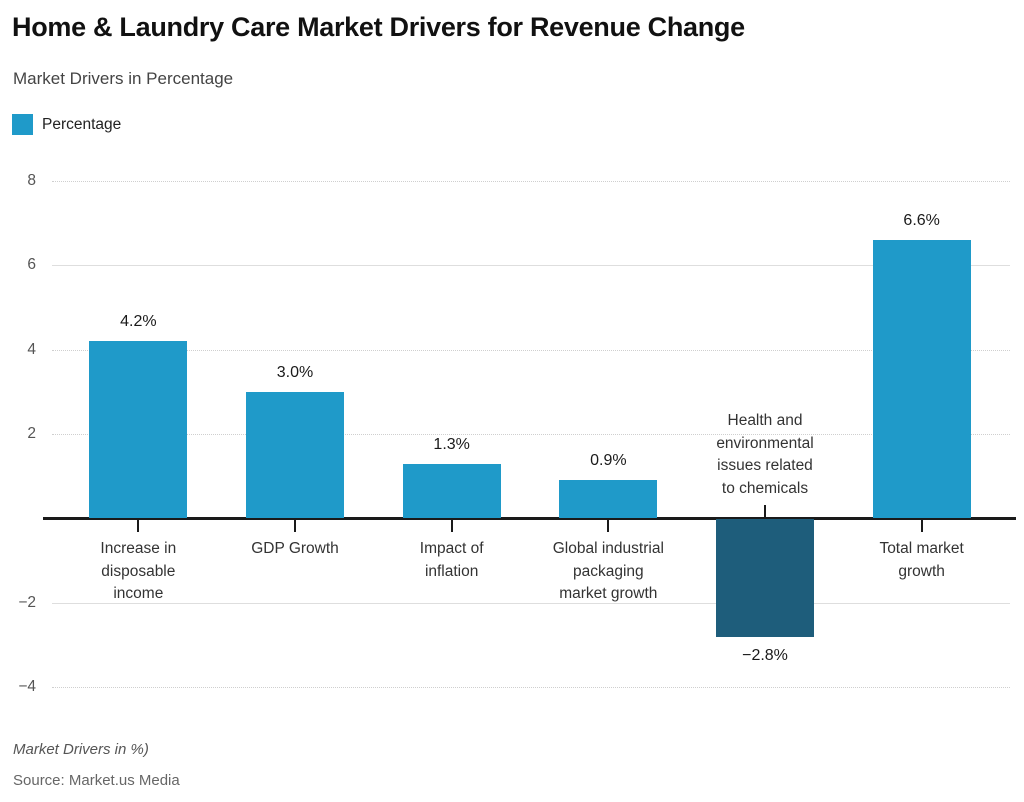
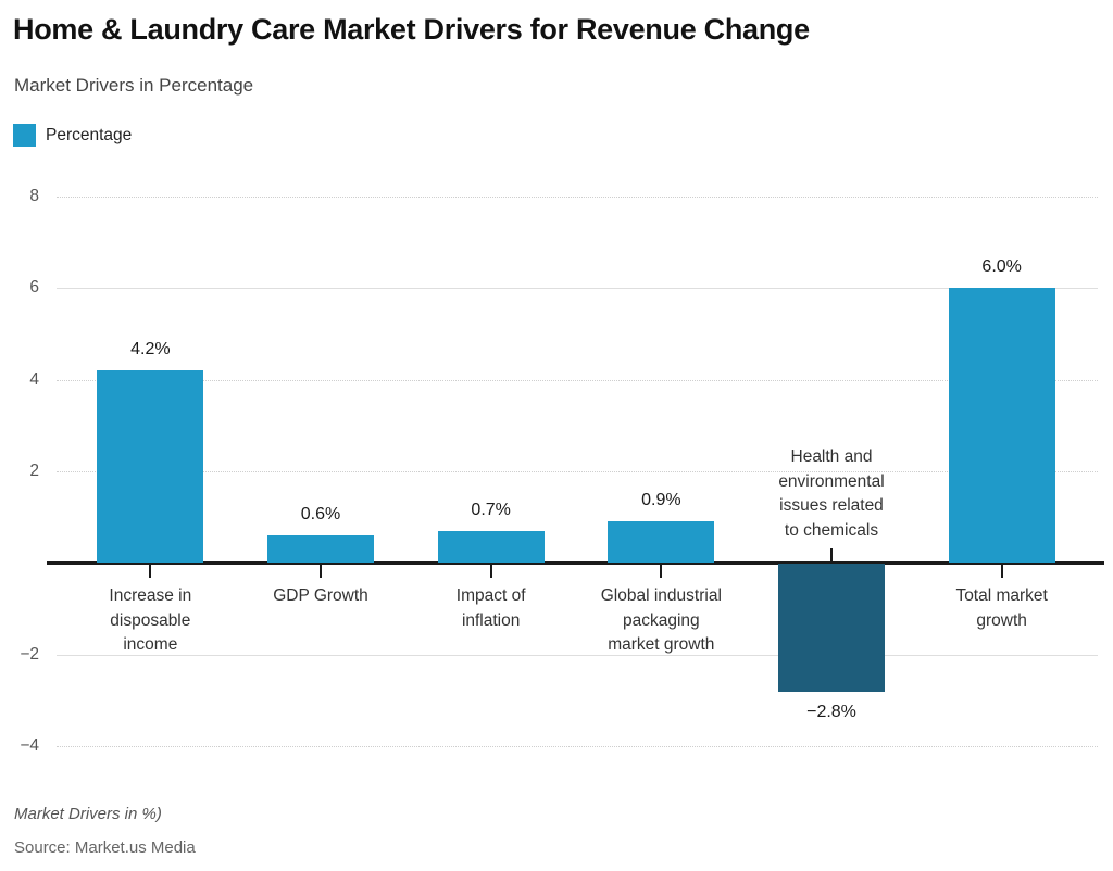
GDP Growth: 3.0% -> 0.6%
Impact of inflation: 1.3% -> 0.7%
Total market growth: 6.6% -> 6.0%
